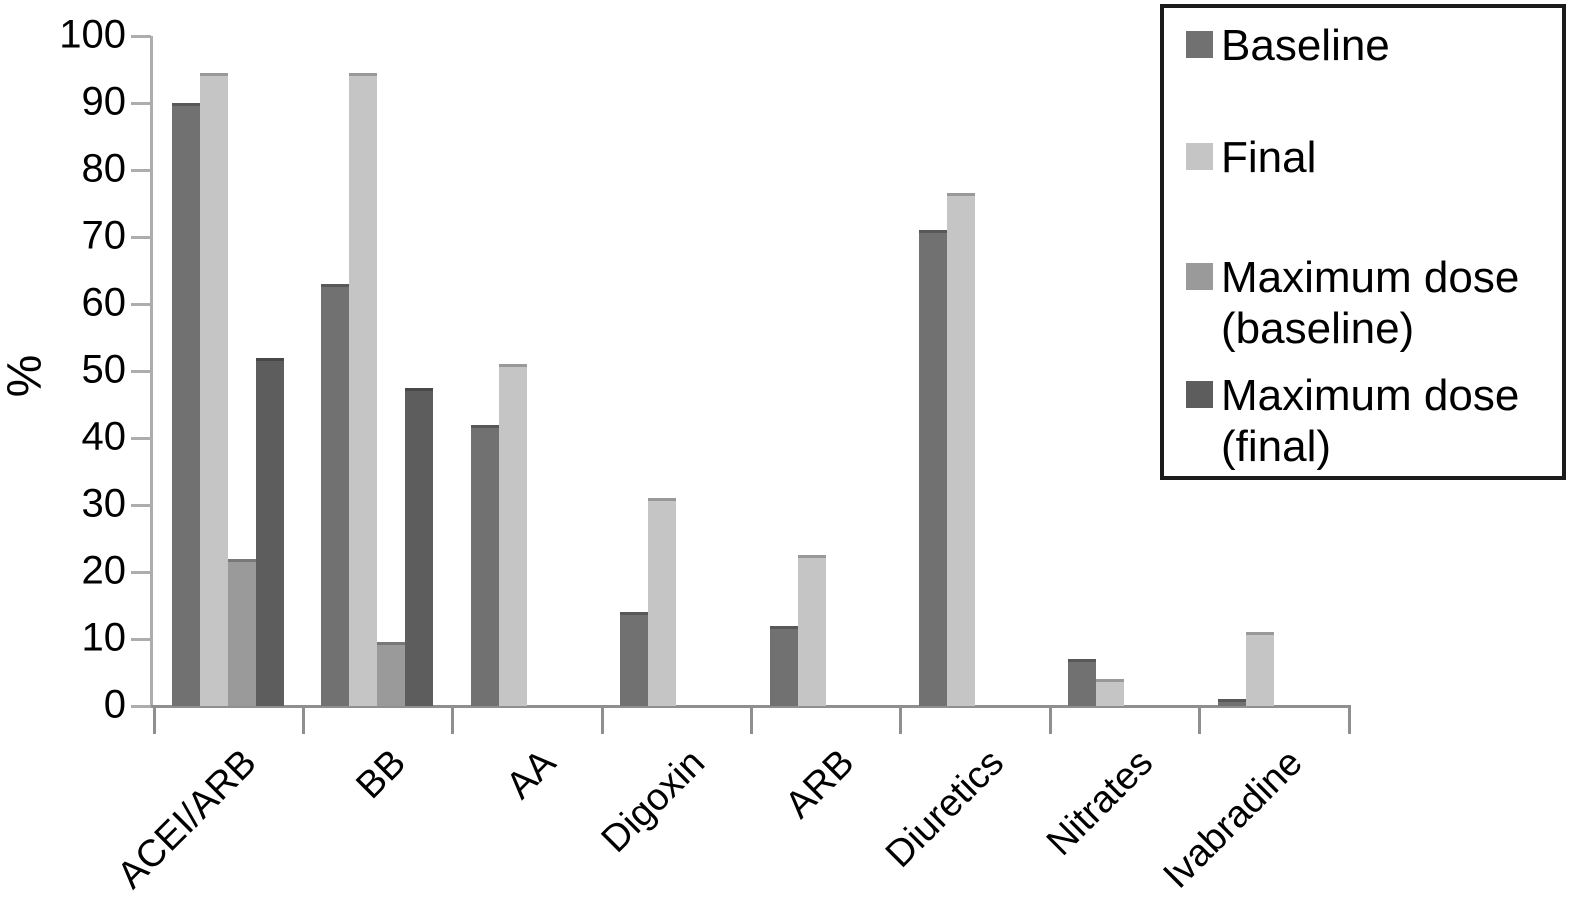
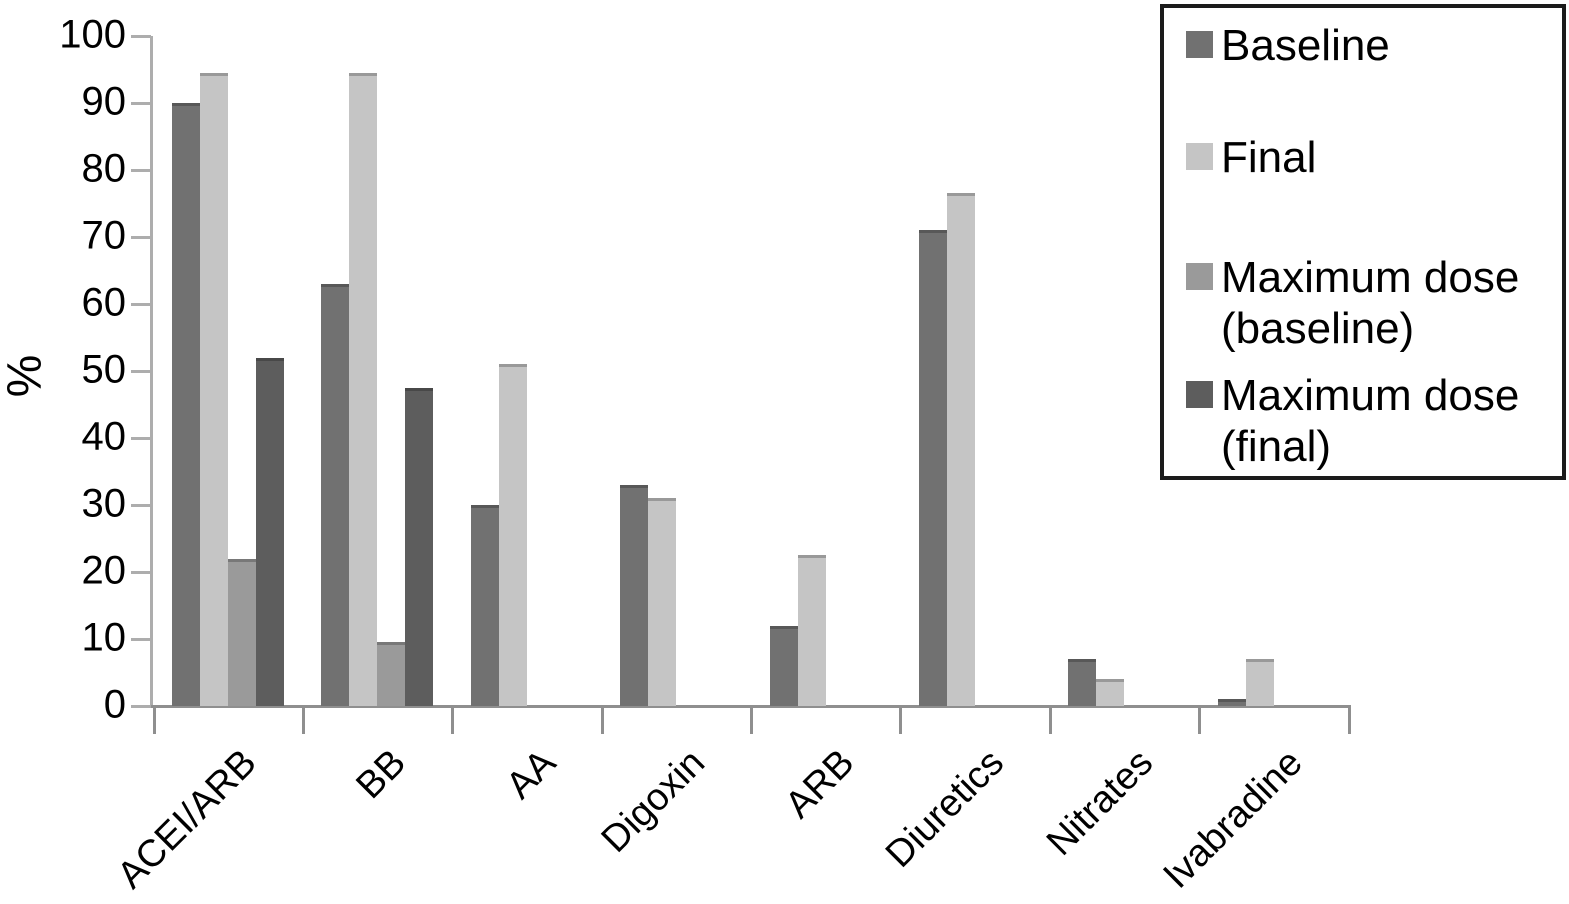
Baseline/AA: 42 -> 30
Baseline/Digoxin: 14 -> 33
Final/Ivabradine: 11 -> 7
